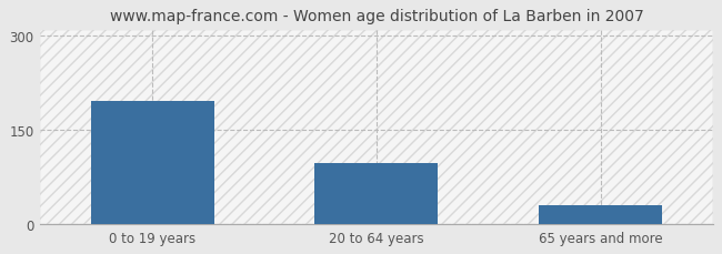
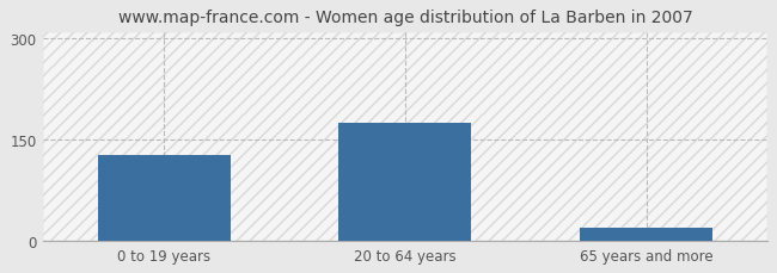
0 to 19 years: 196 -> 128
20 to 64 years: 98 -> 175
65 years and more: 30 -> 20
